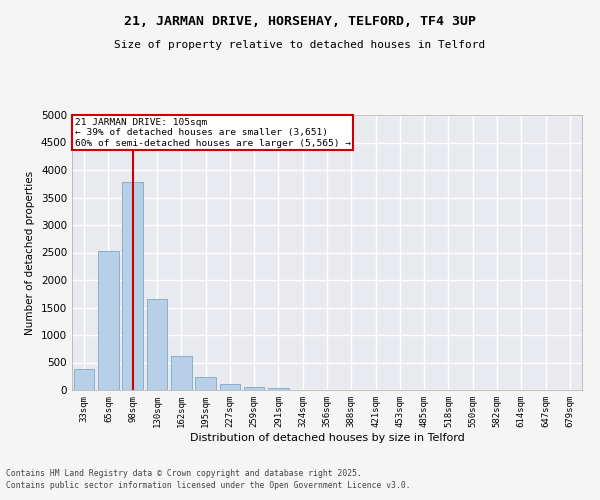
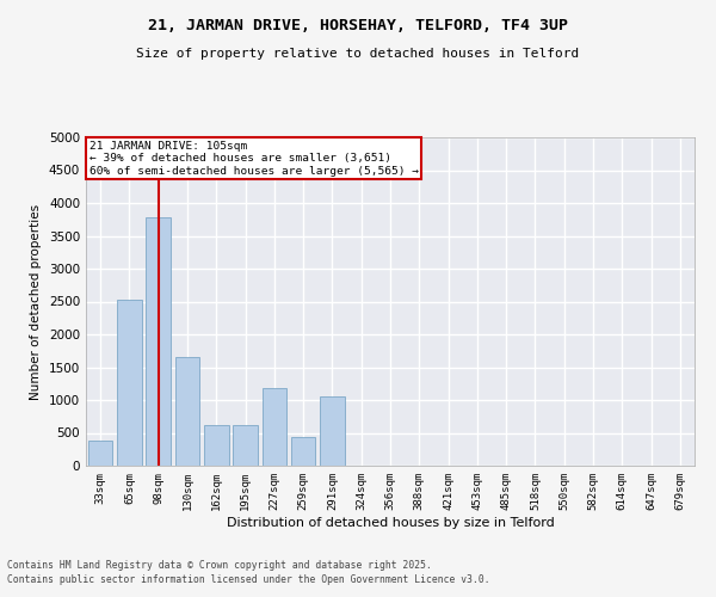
195sqm: 240 -> 620
227sqm: 110 -> 1180
259sqm: 50 -> 440
291sqm: 30 -> 1060
